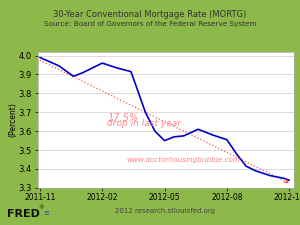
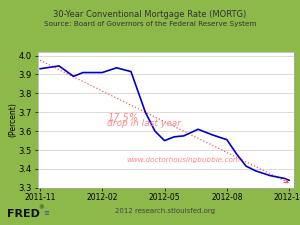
2011-11: 3.99 -> 3.93
2012-02: 3.96 -> 3.91
